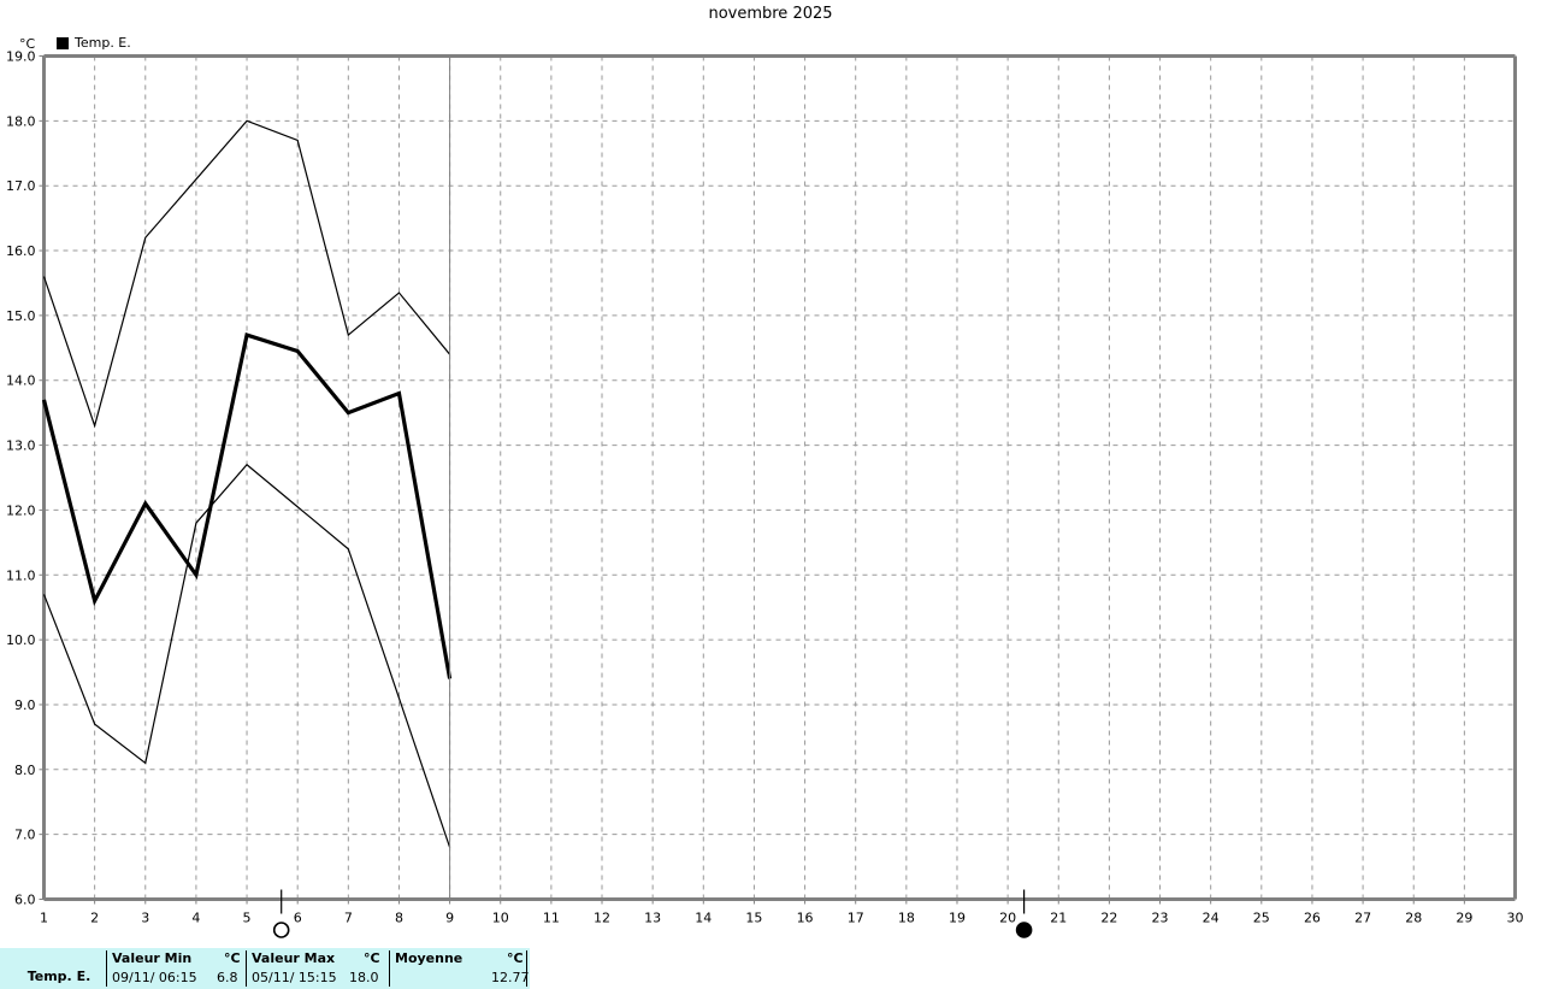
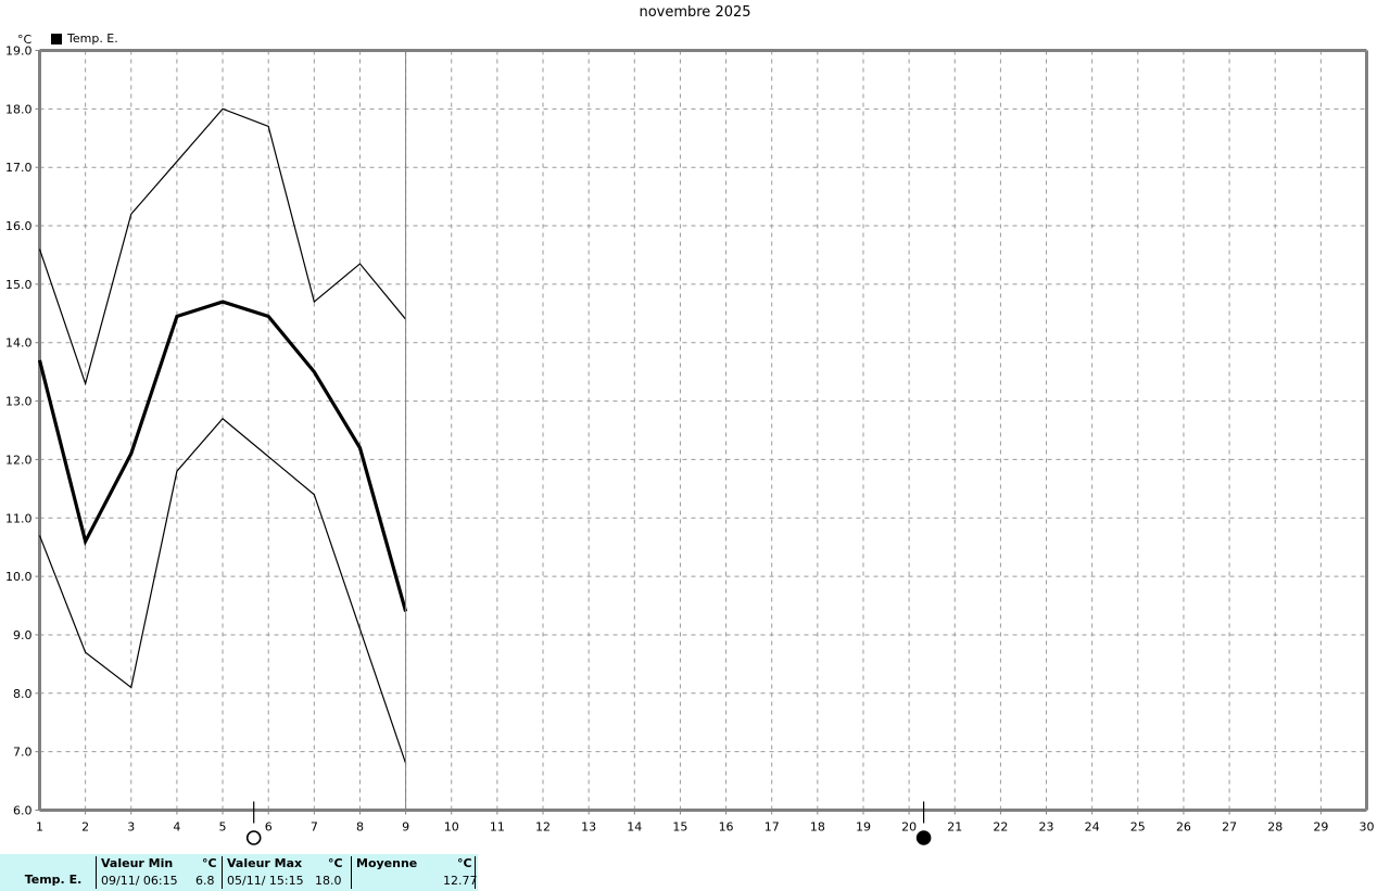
Moyenne/4: 11.0 -> 14.4
Moyenne/8: 13.8 -> 12.2
